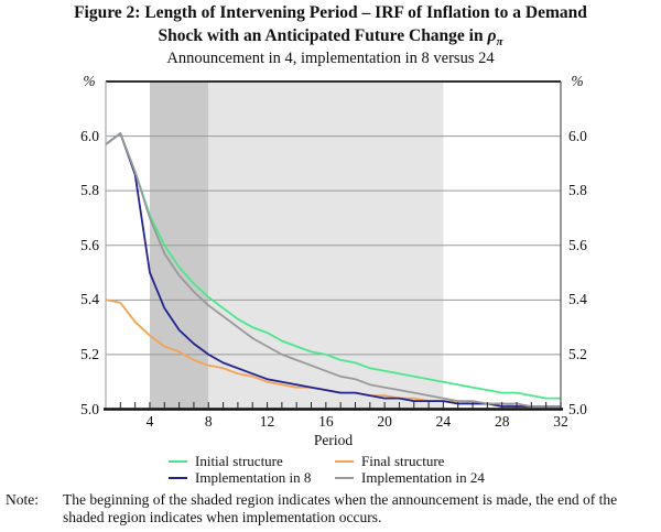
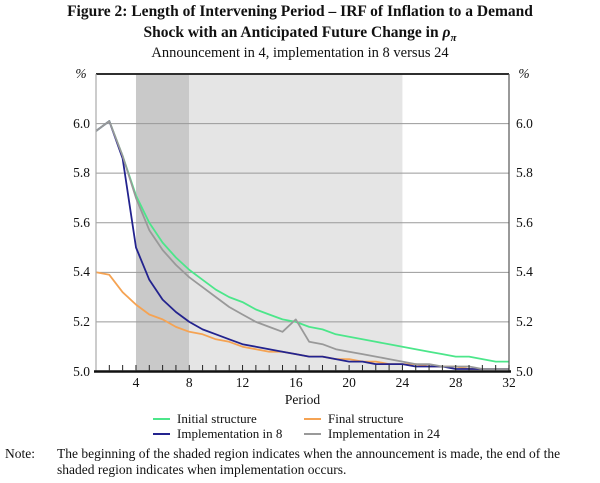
Implementation in 24/16: 5.14 -> 5.21
